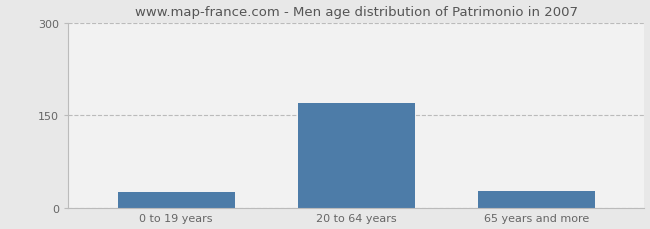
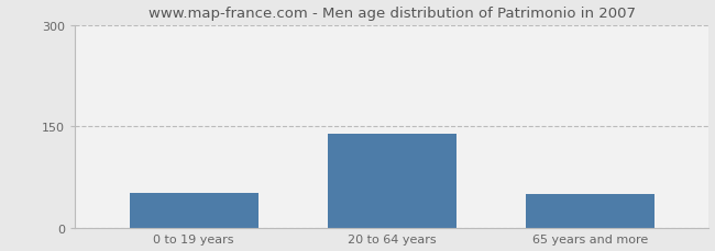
0 to 19 years: 26 -> 52
20 to 64 years: 170 -> 140
65 years and more: 28 -> 50
